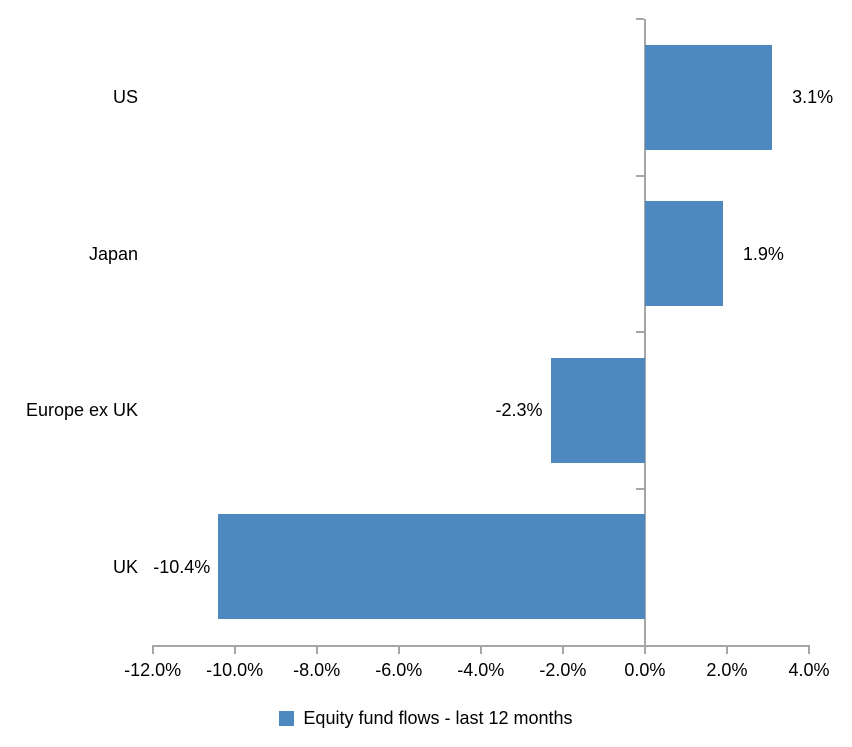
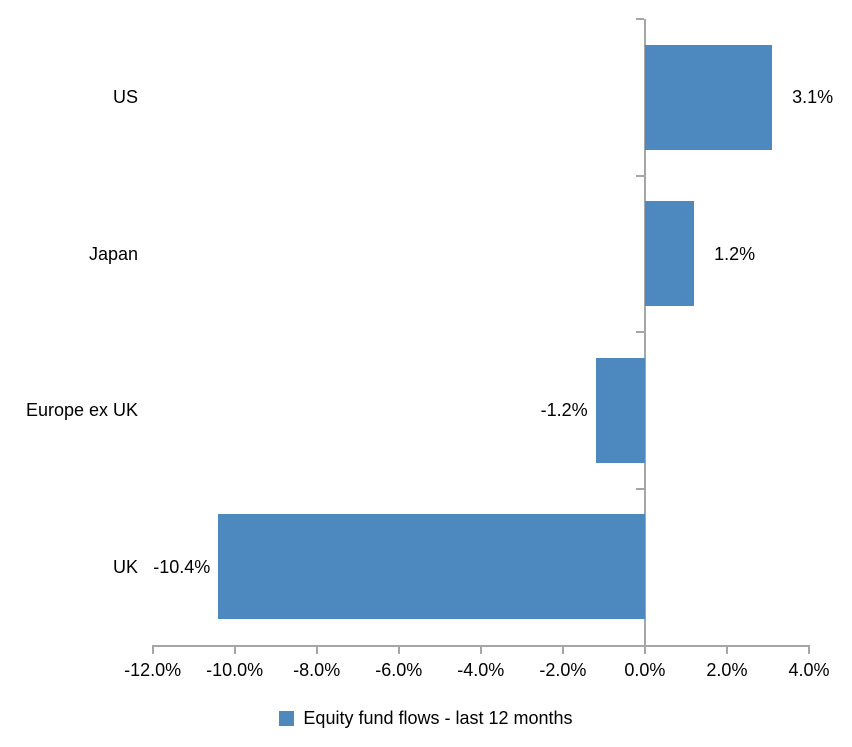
Japan: 1.9% -> 1.2%
Europe ex UK: -2.3% -> -1.2%
